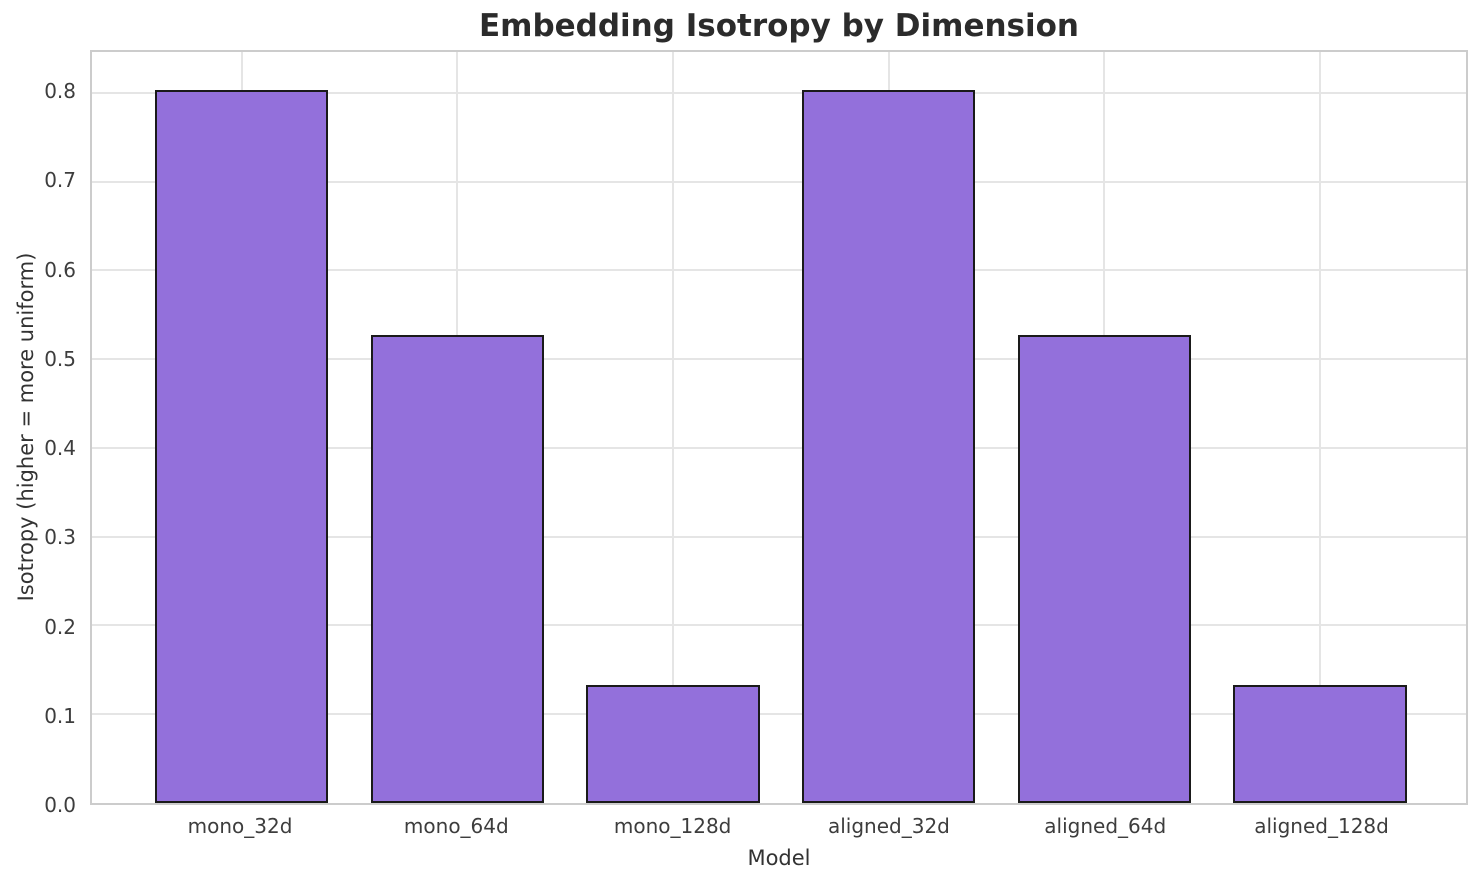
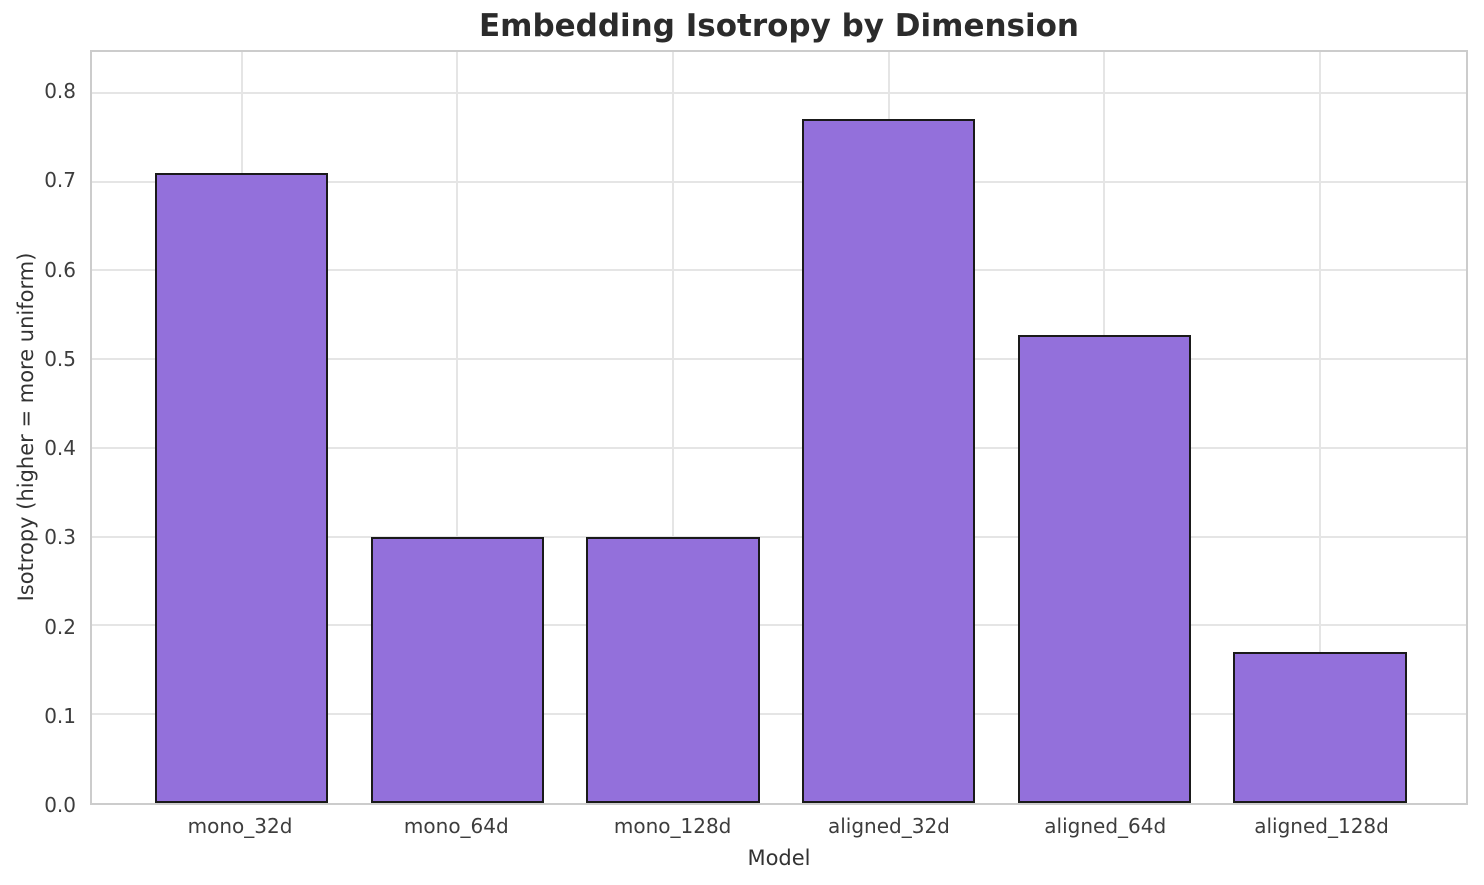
mono_32d: 0.80 -> 0.71
mono_64d: 0.53 -> 0.30
mono_128d: 0.13 -> 0.30
aligned_32d: 0.80 -> 0.77
aligned_128d: 0.13 -> 0.17
